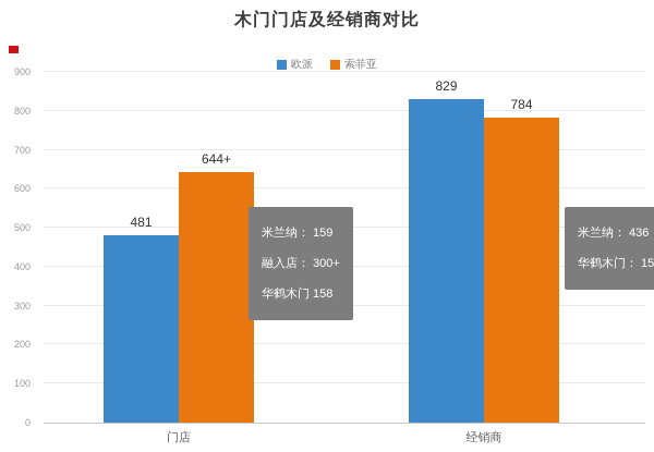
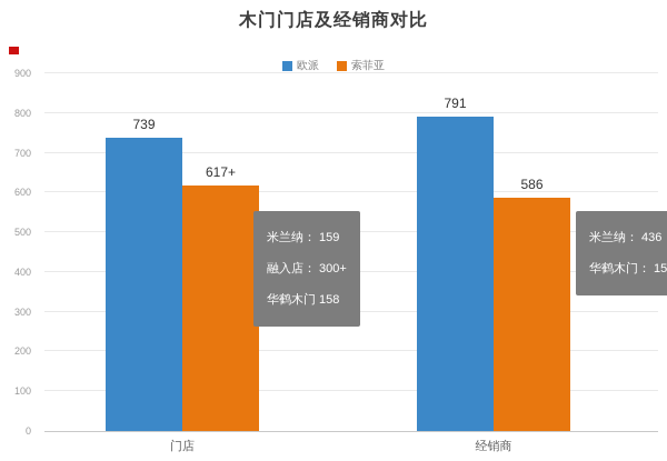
欧派/门店: 481 -> 739
索菲亚/门店: 644 -> 617
欧派/经销商: 829 -> 791
索菲亚/经销商: 784 -> 586
